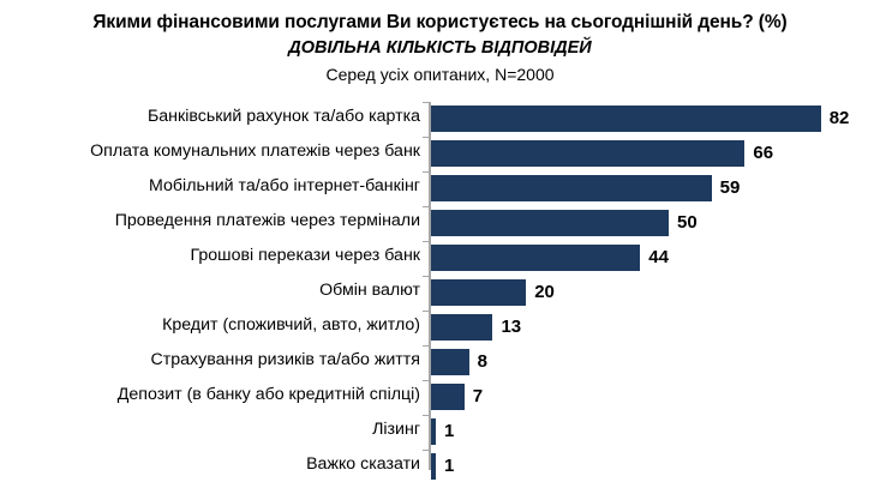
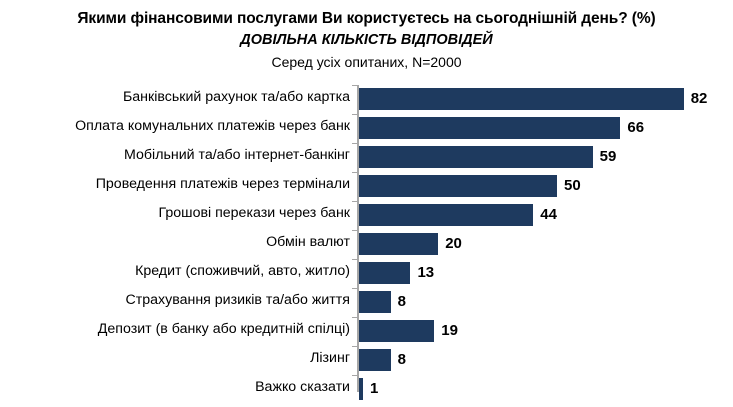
Депозит (в банку або кредитній спілці): 7 -> 19
Лізинг: 1 -> 8
